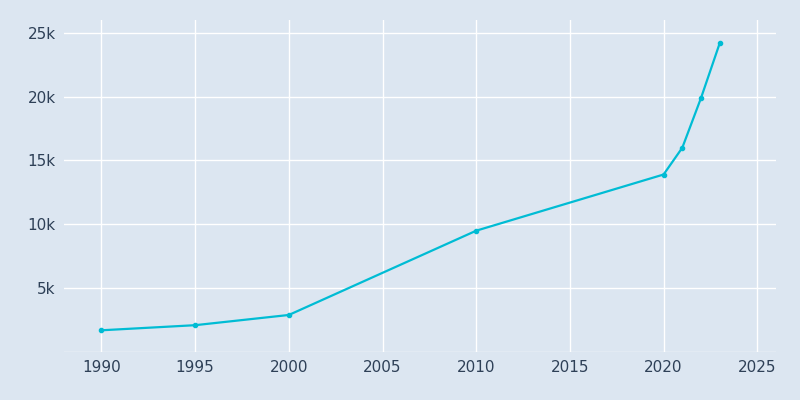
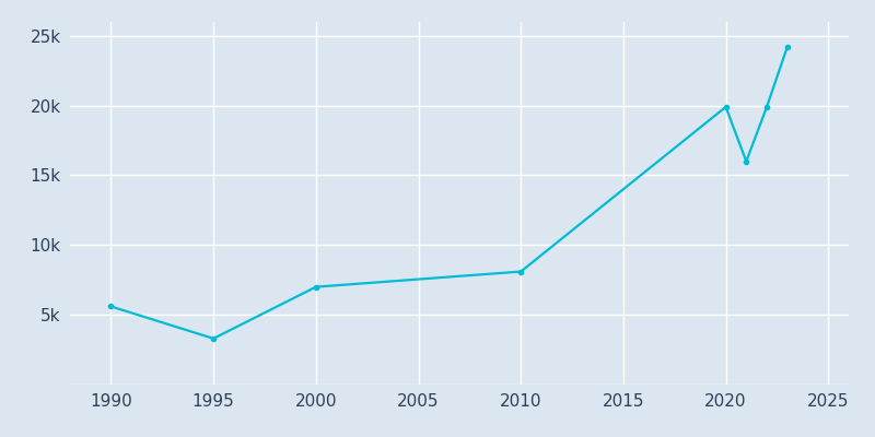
1990: 1.7k -> 5.6k
1995: 2.1k -> 3.3k
2000: 2.9k -> 7.0k
2010: 9.5k -> 8.1k
2020: 13.9k -> 19.9k
